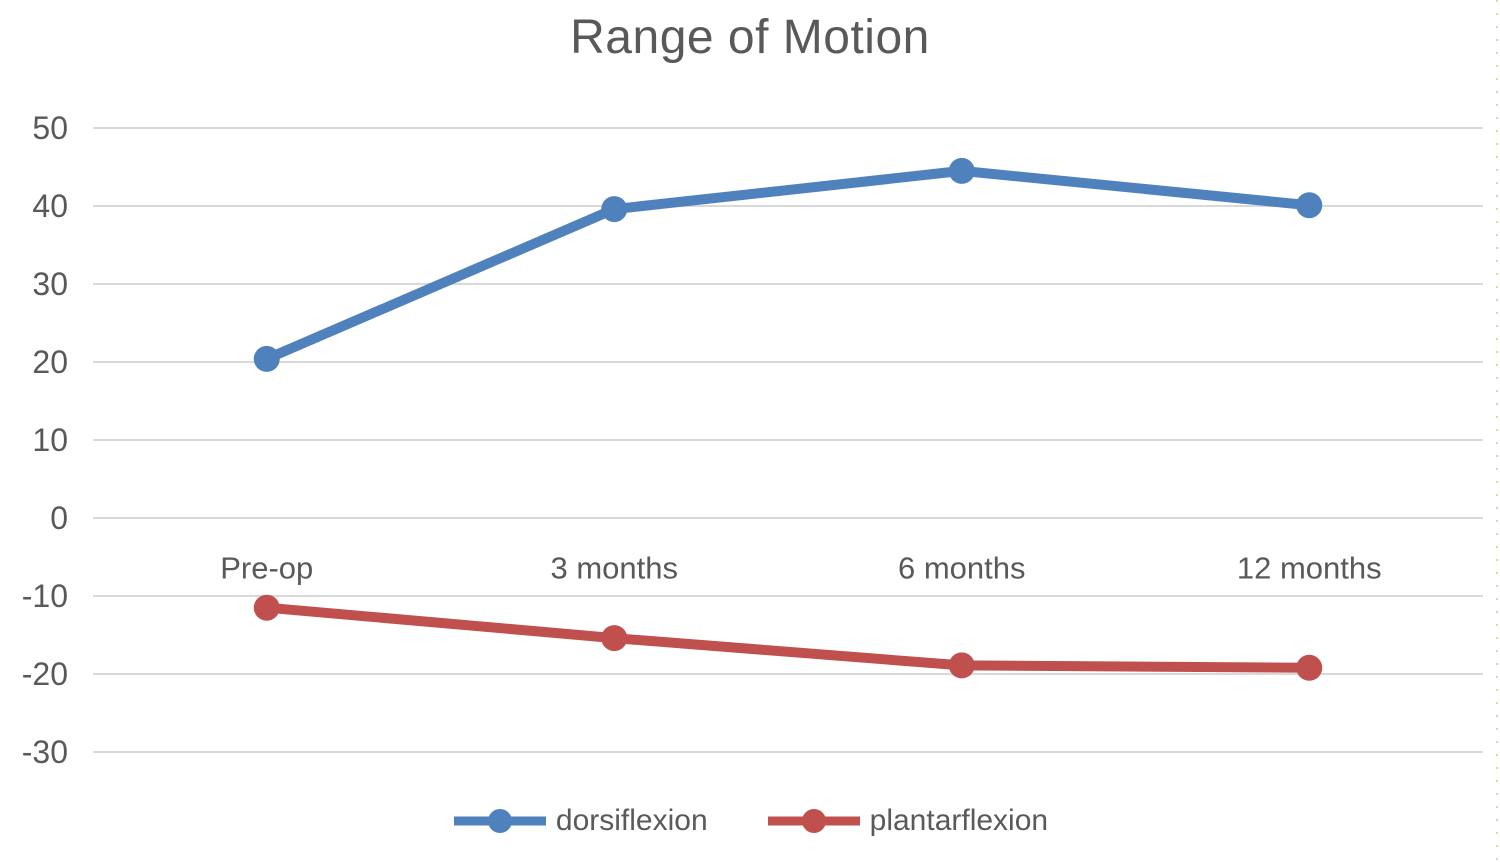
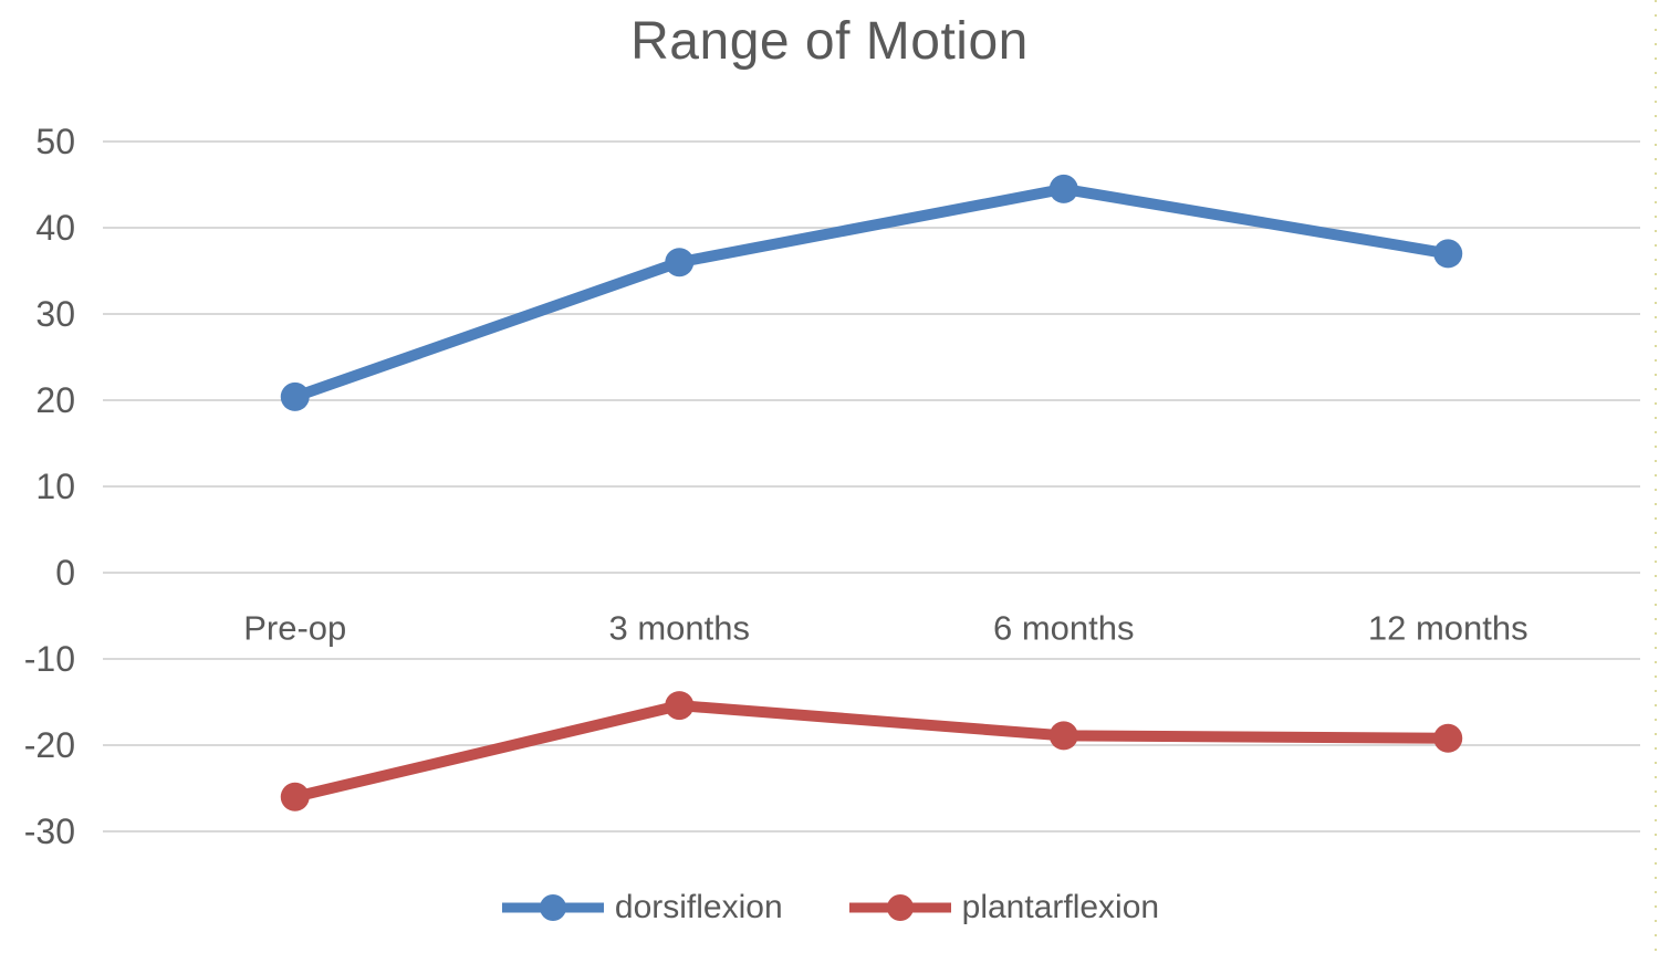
plantarflexion/Pre-op: -12 -> -26
dorsiflexion/3 months: 40 -> 36
dorsiflexion/12 months: 40 -> 37
